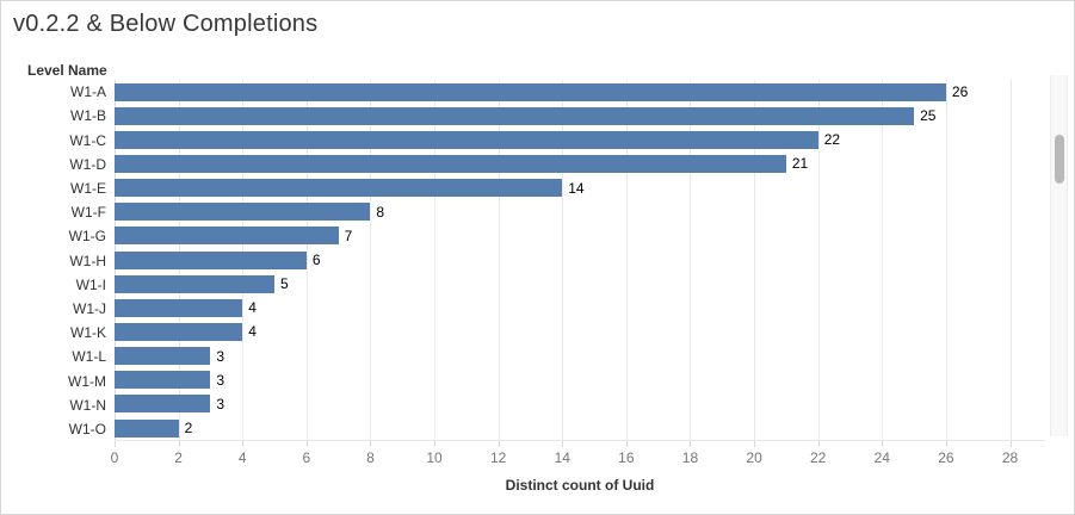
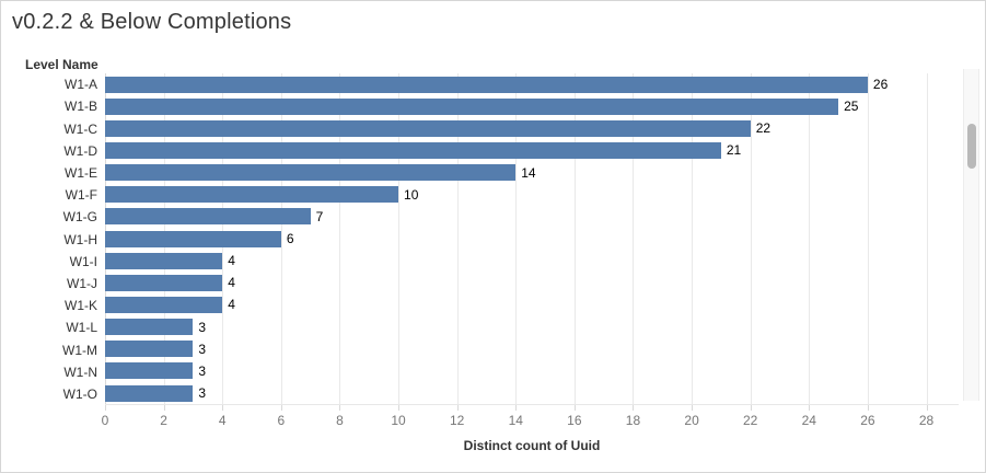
W1-F: 8 -> 10
W1-I: 5 -> 4
W1-O: 2 -> 3
